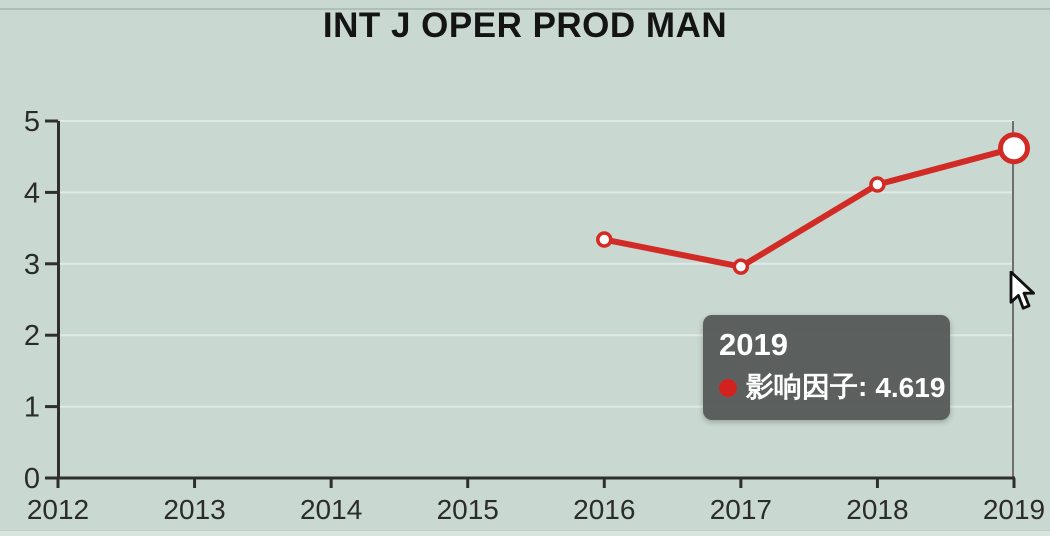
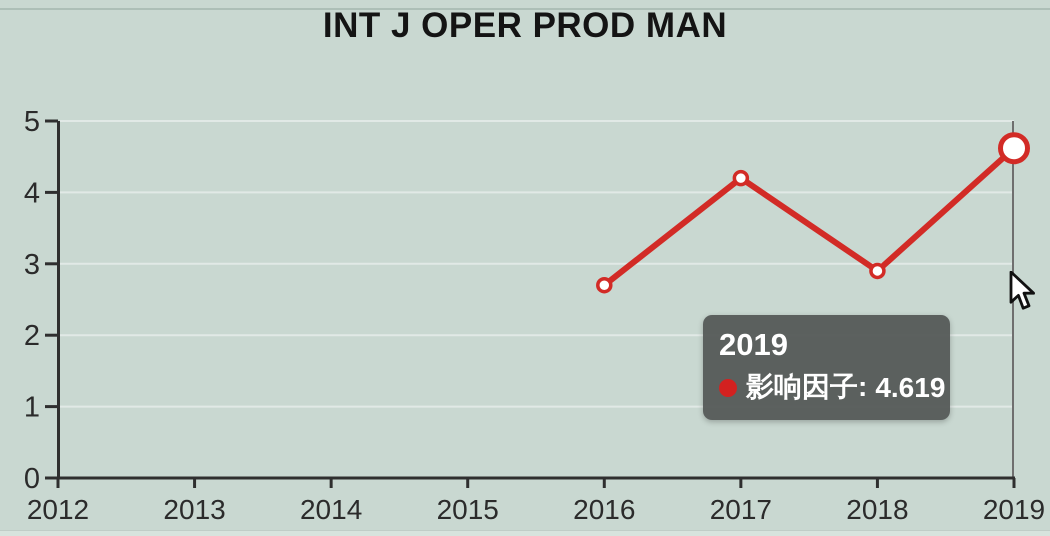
2016: 3.3 -> 2.7
2017: 3.0 -> 4.2
2018: 4.1 -> 2.9
